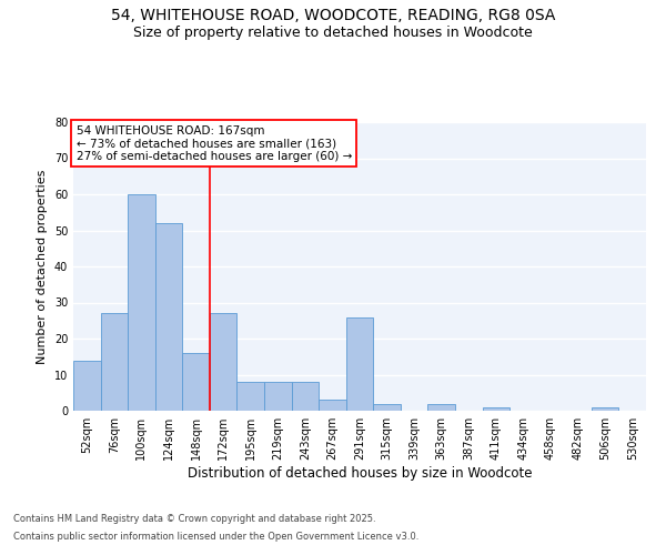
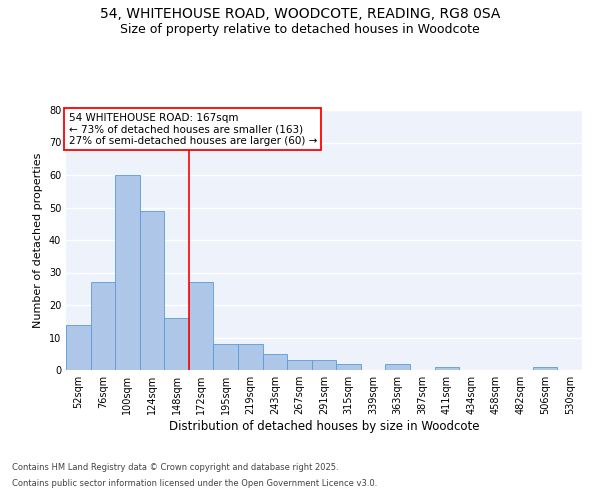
124sqm: 52 -> 49
243sqm: 8 -> 5
291sqm: 26 -> 3
